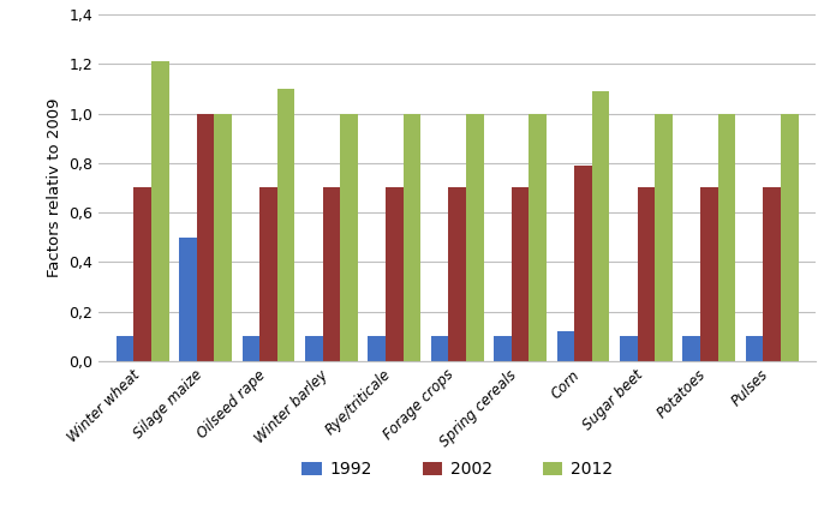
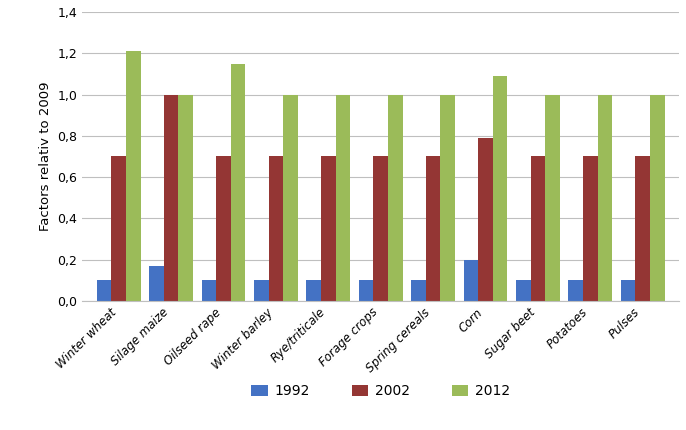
1992/Silage maize: 0,50 -> 0,17
2012/Oilseed rape: 1,10 -> 1,15
1992/Corn: 0,12 -> 0,20
